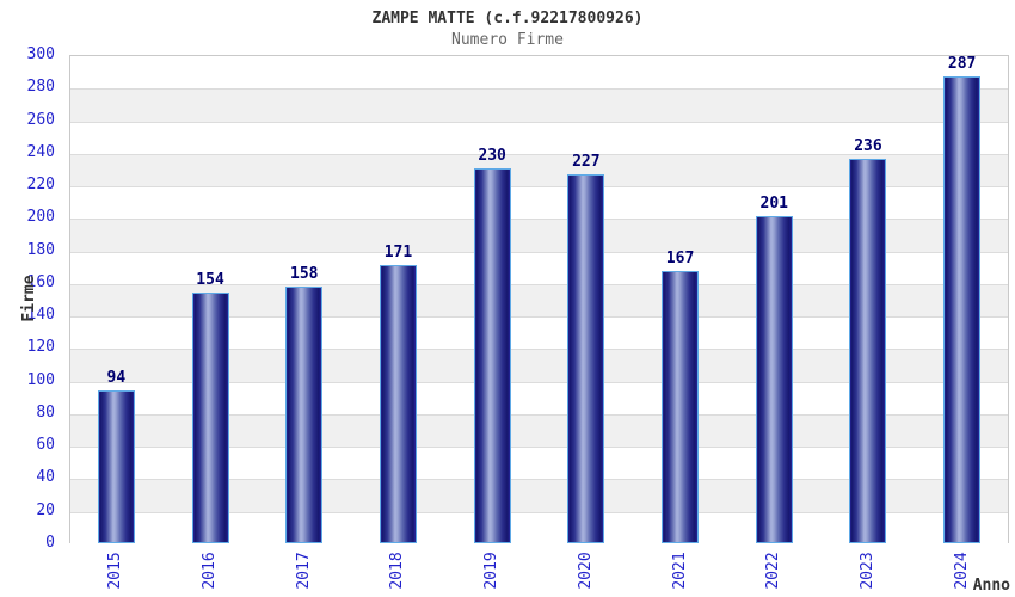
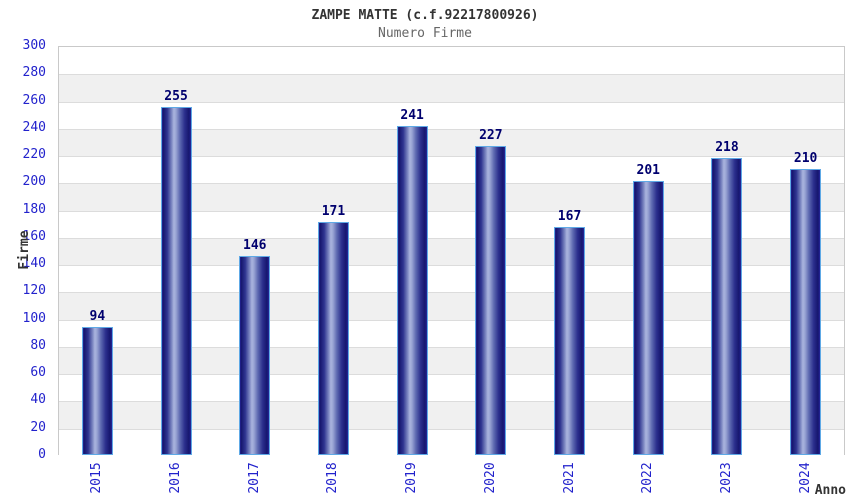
2016: 154 -> 255
2017: 158 -> 146
2019: 230 -> 241
2023: 236 -> 218
2024: 287 -> 210
